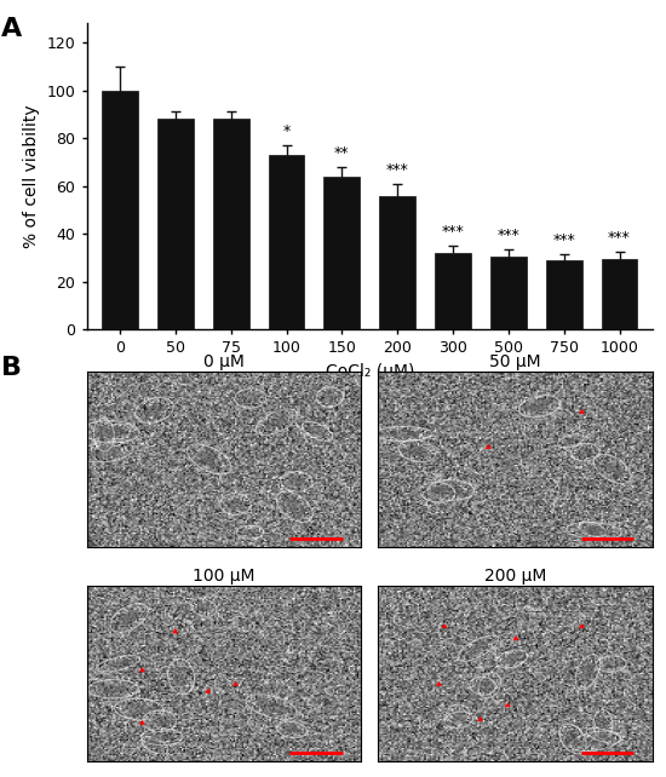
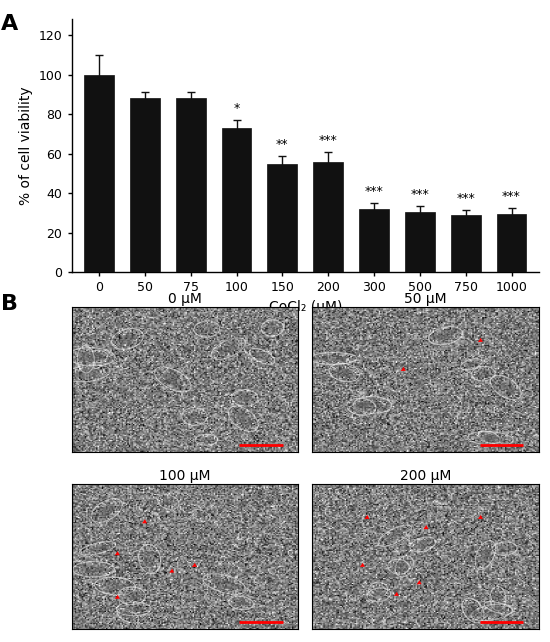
150: 64 -> 55
